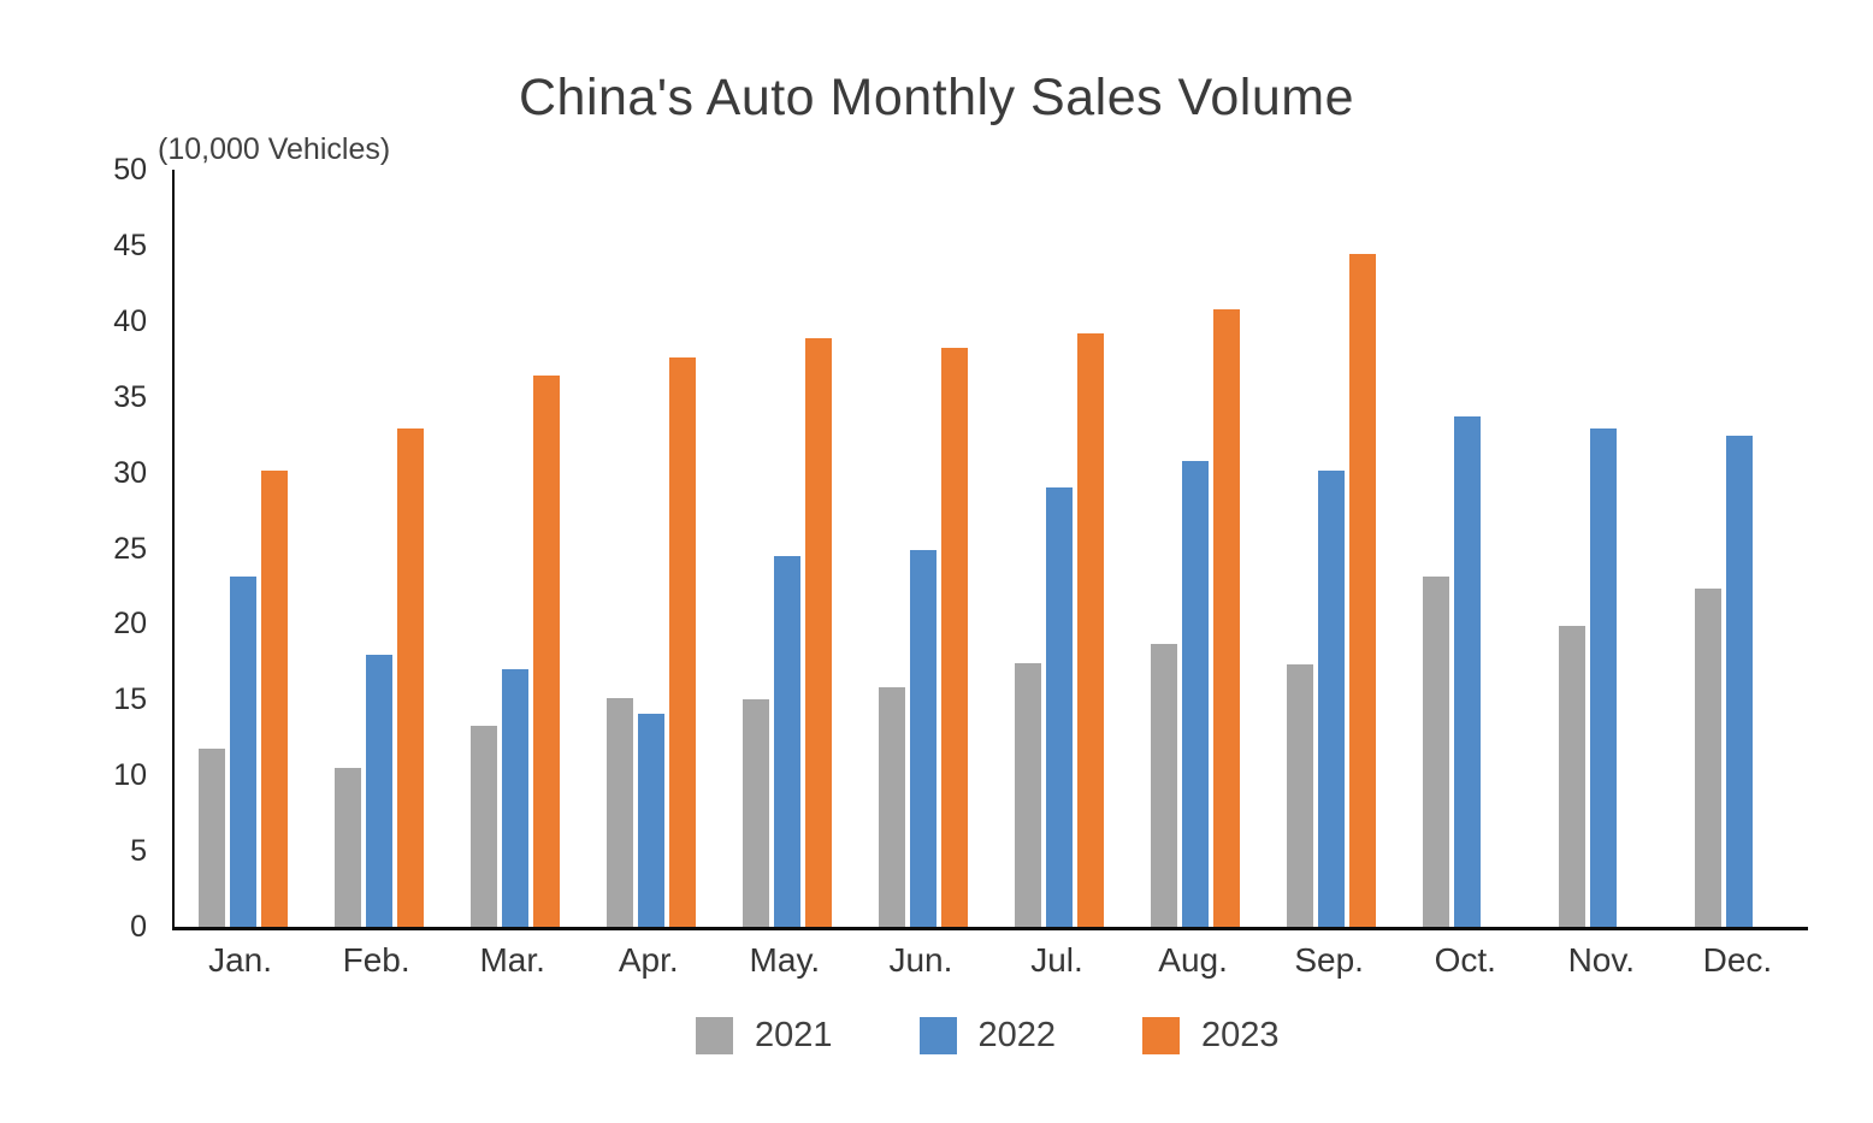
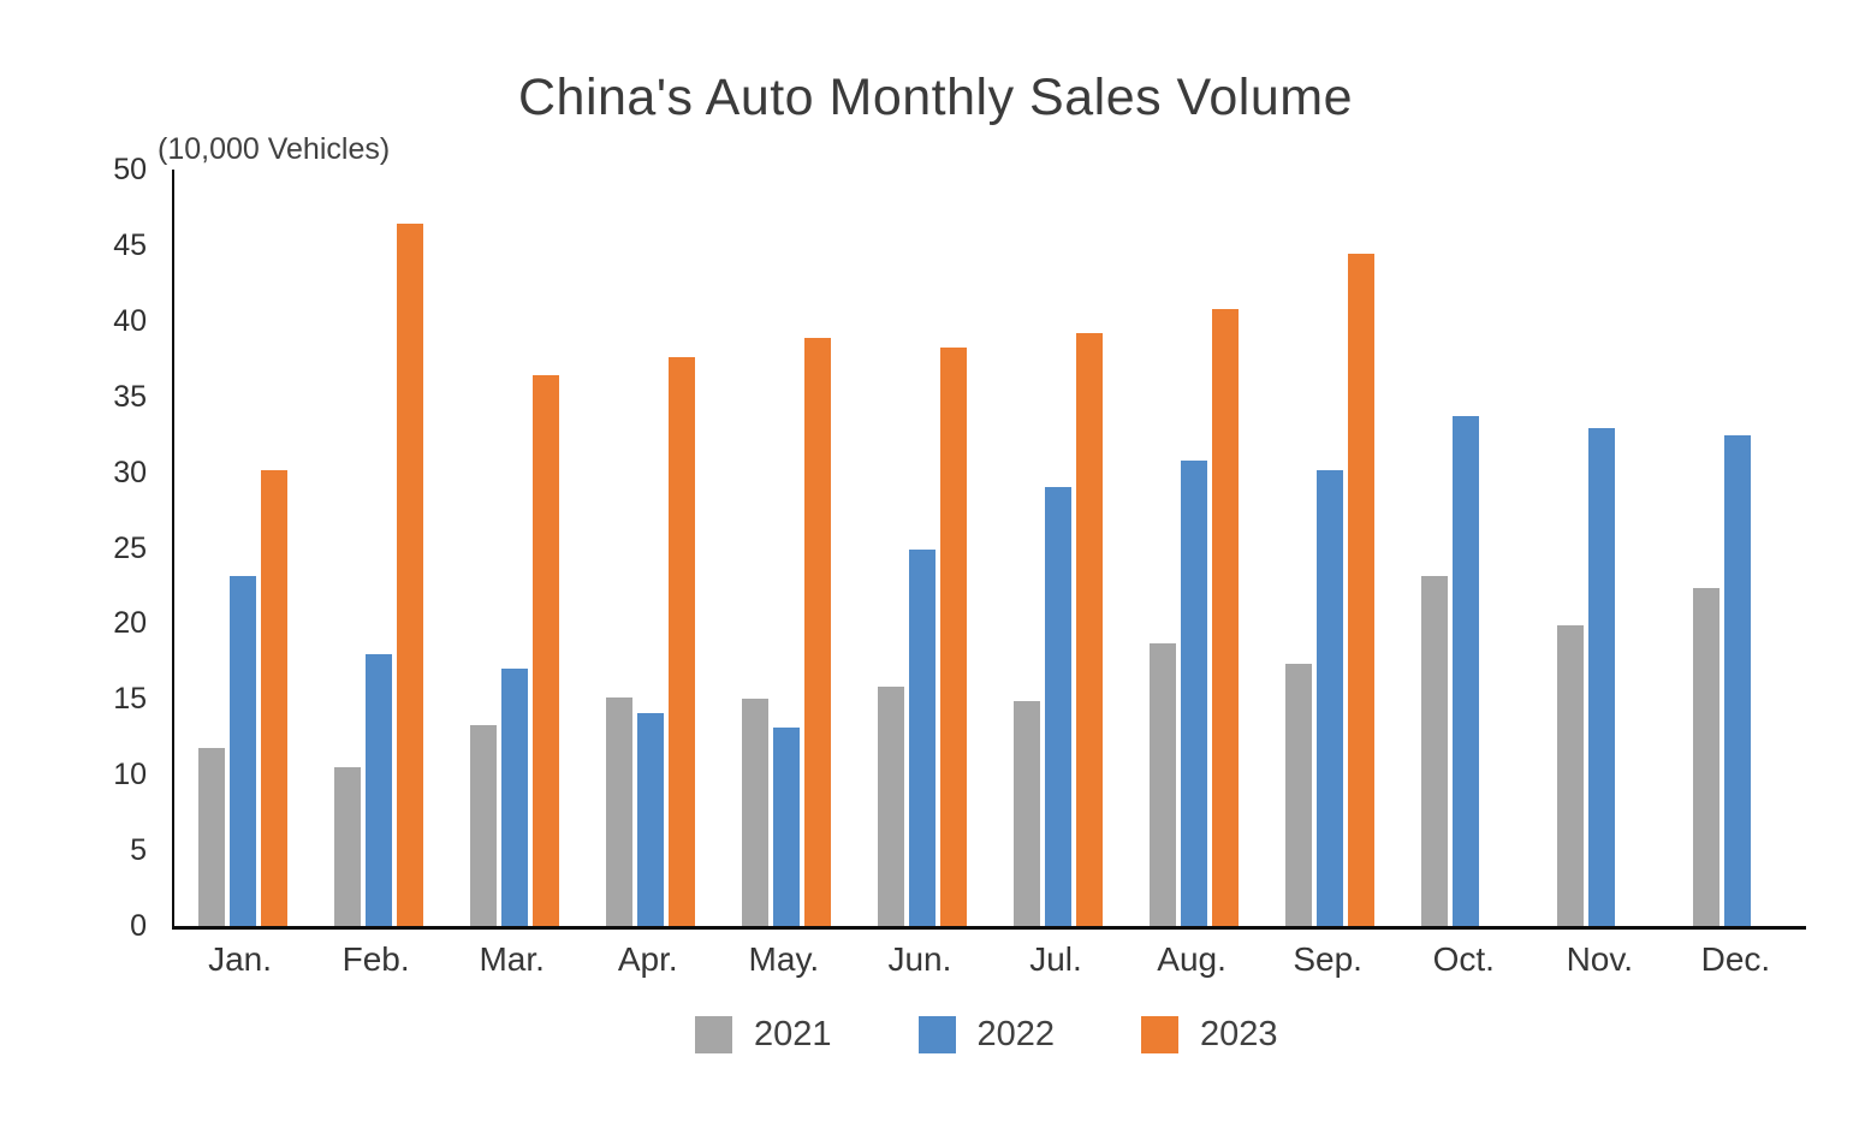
2023/Feb.: 32.9 -> 46.4
2022/May.: 24.5 -> 13.1
2021/Jul.: 17.4 -> 14.9
